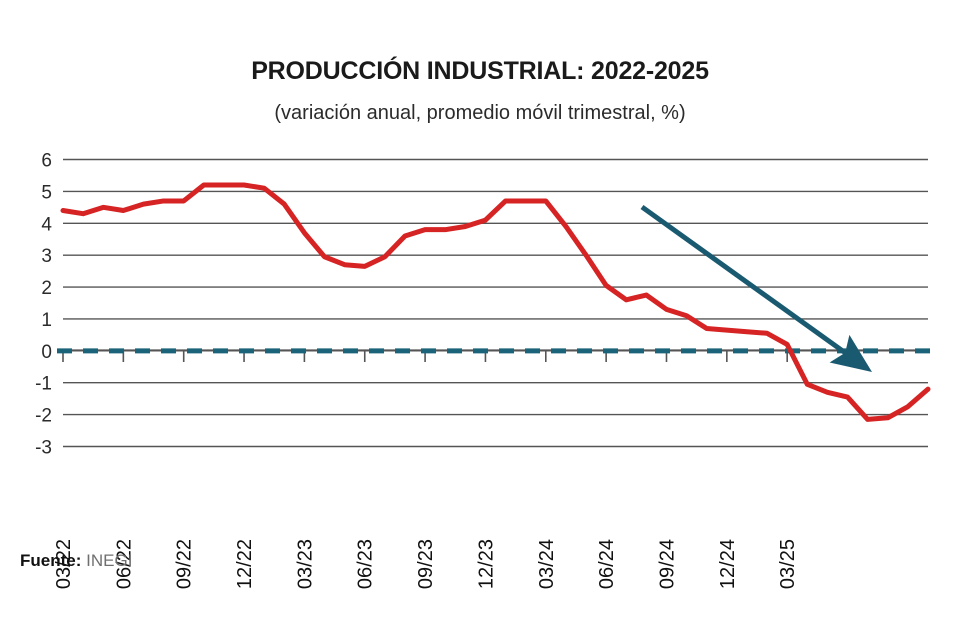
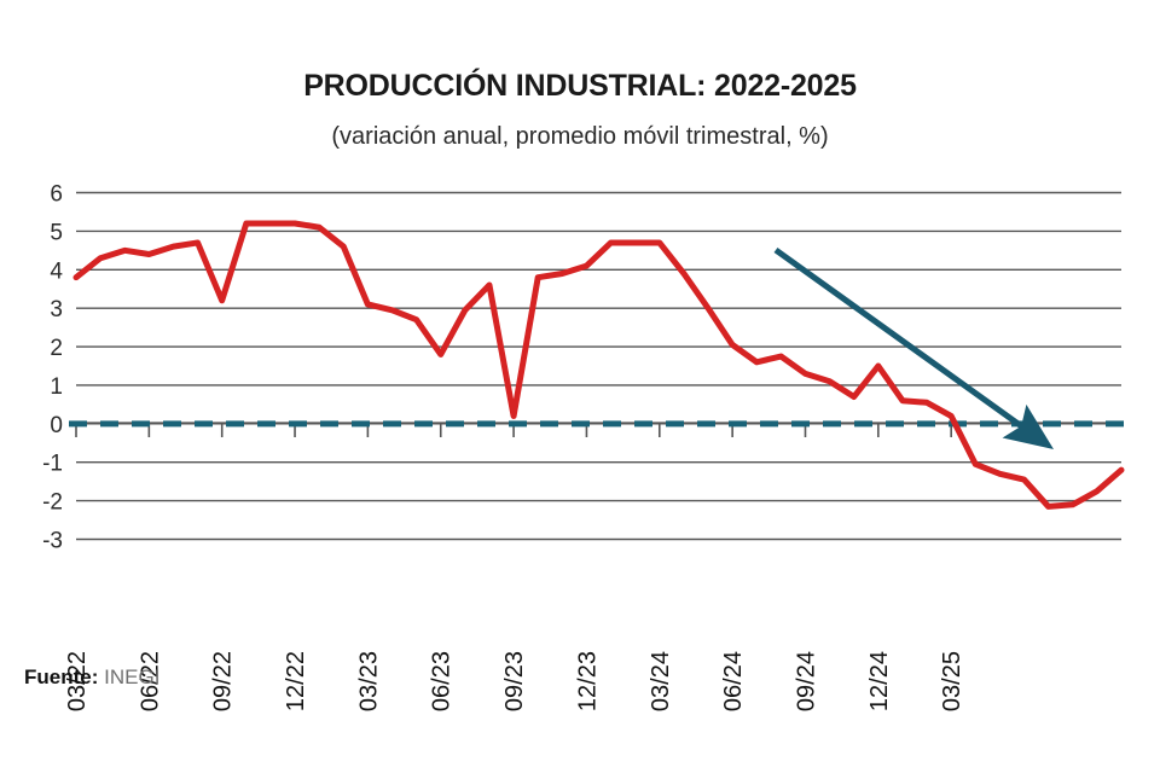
03/22: 4.4 -> 3.8
09/22: 4.7 -> 3.2
03/23: 3.7 -> 3.1
06/23: 2.6 -> 1.8
09/23: 3.8 -> 0.2
12/24: 0.7 -> 1.5
